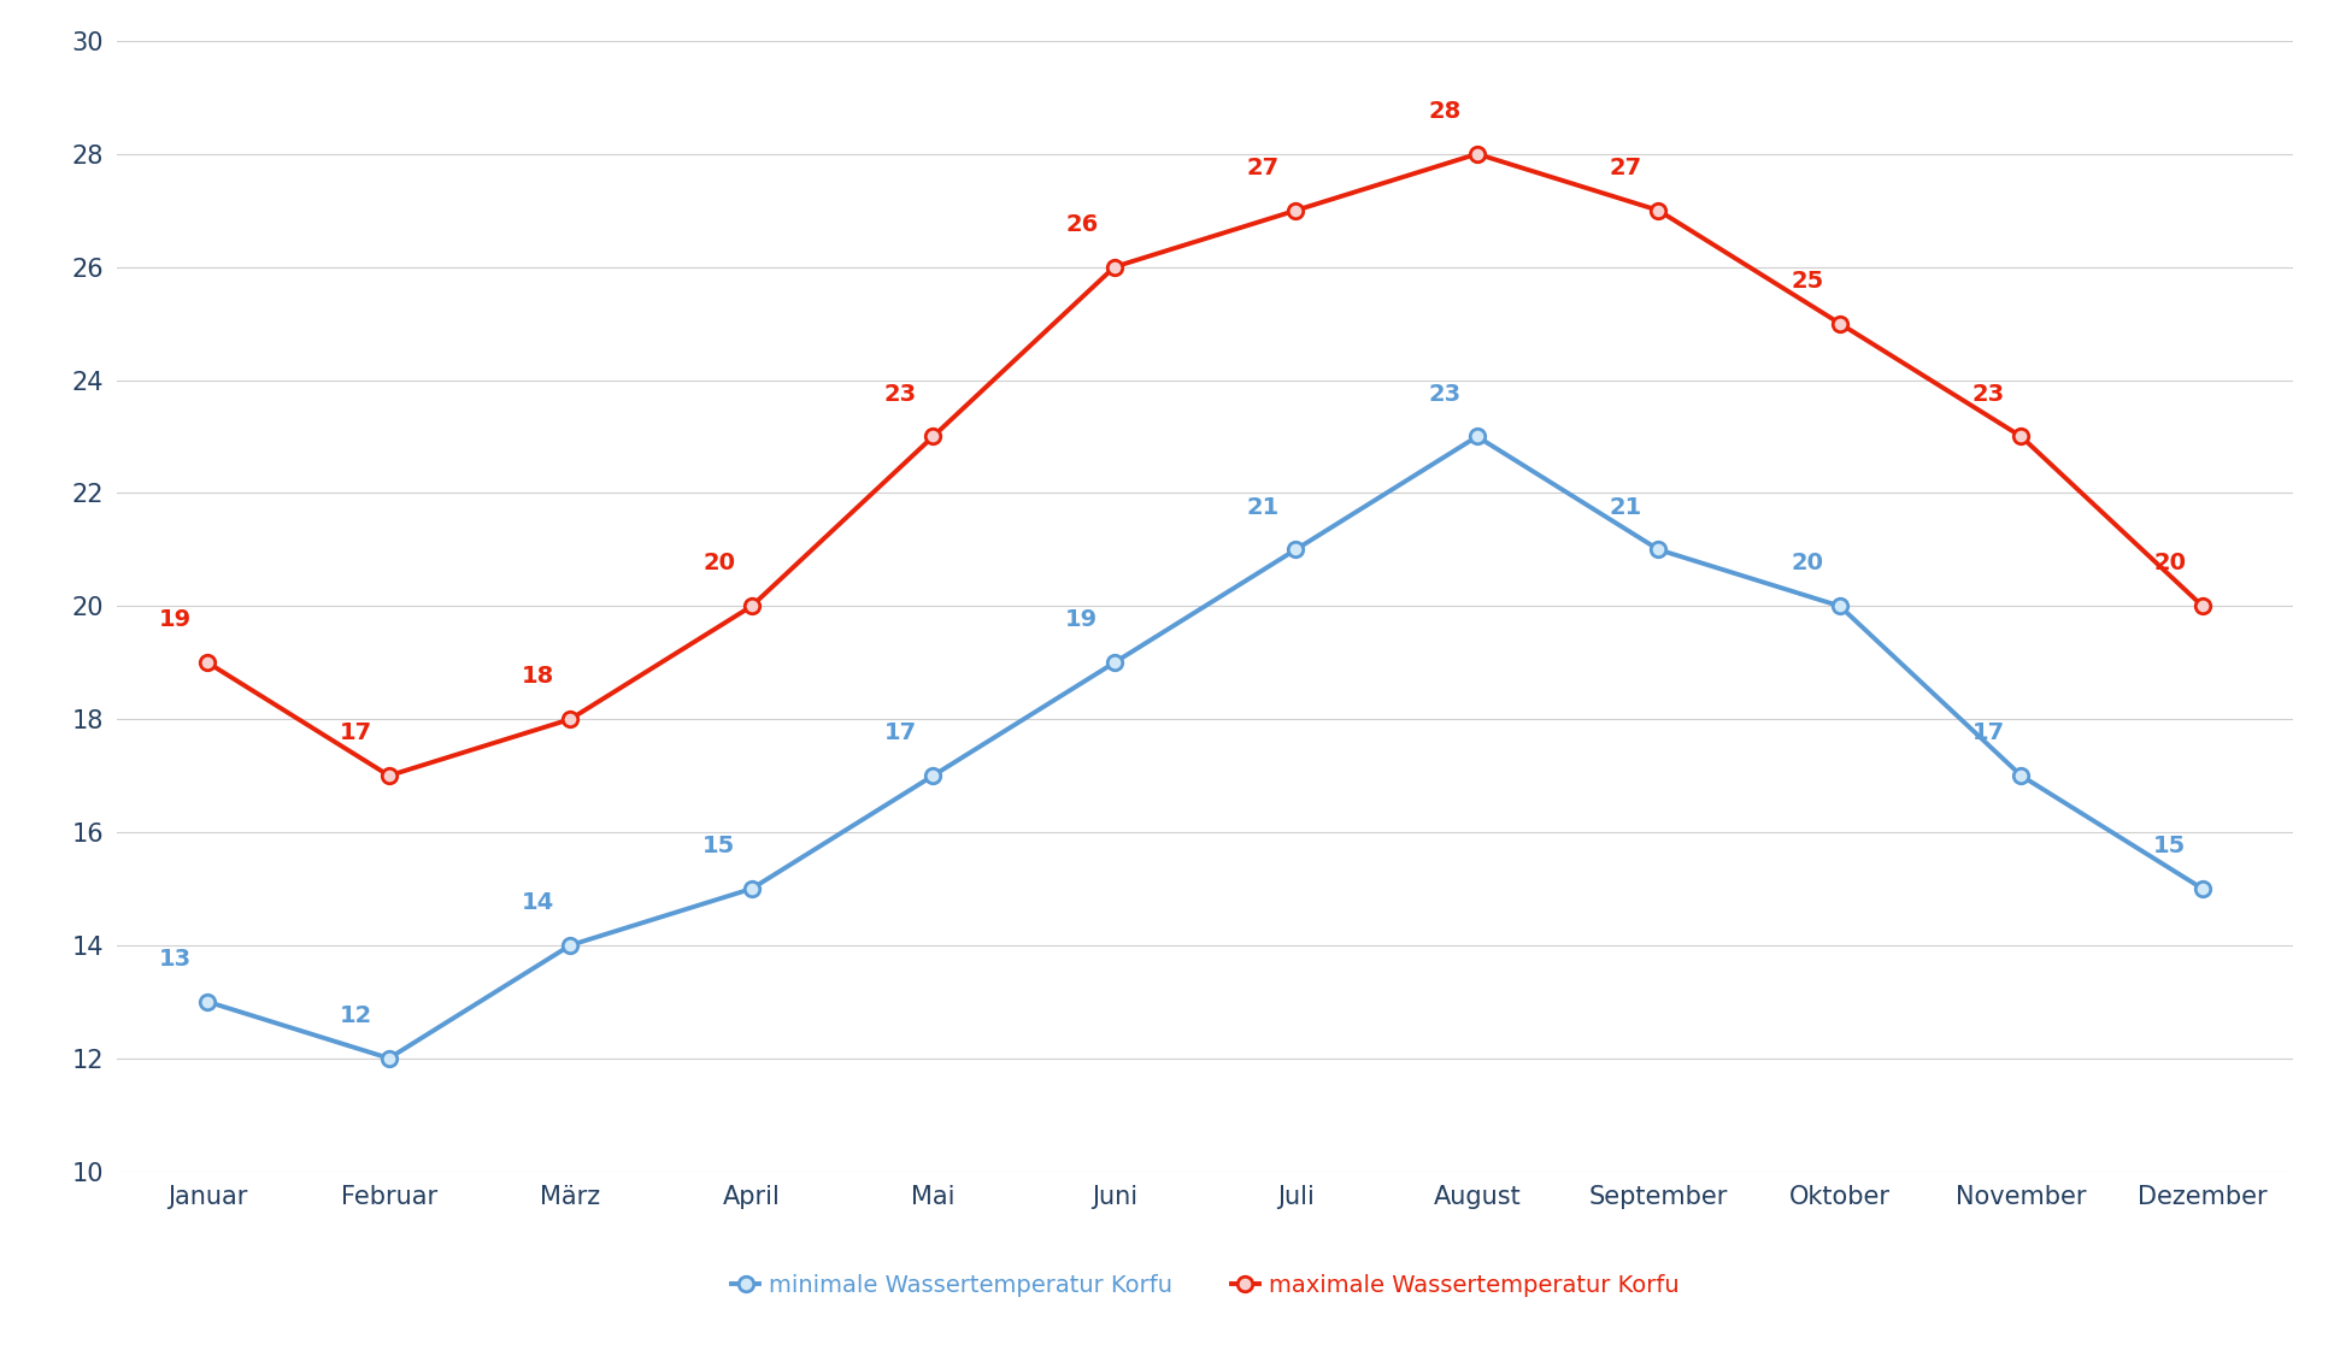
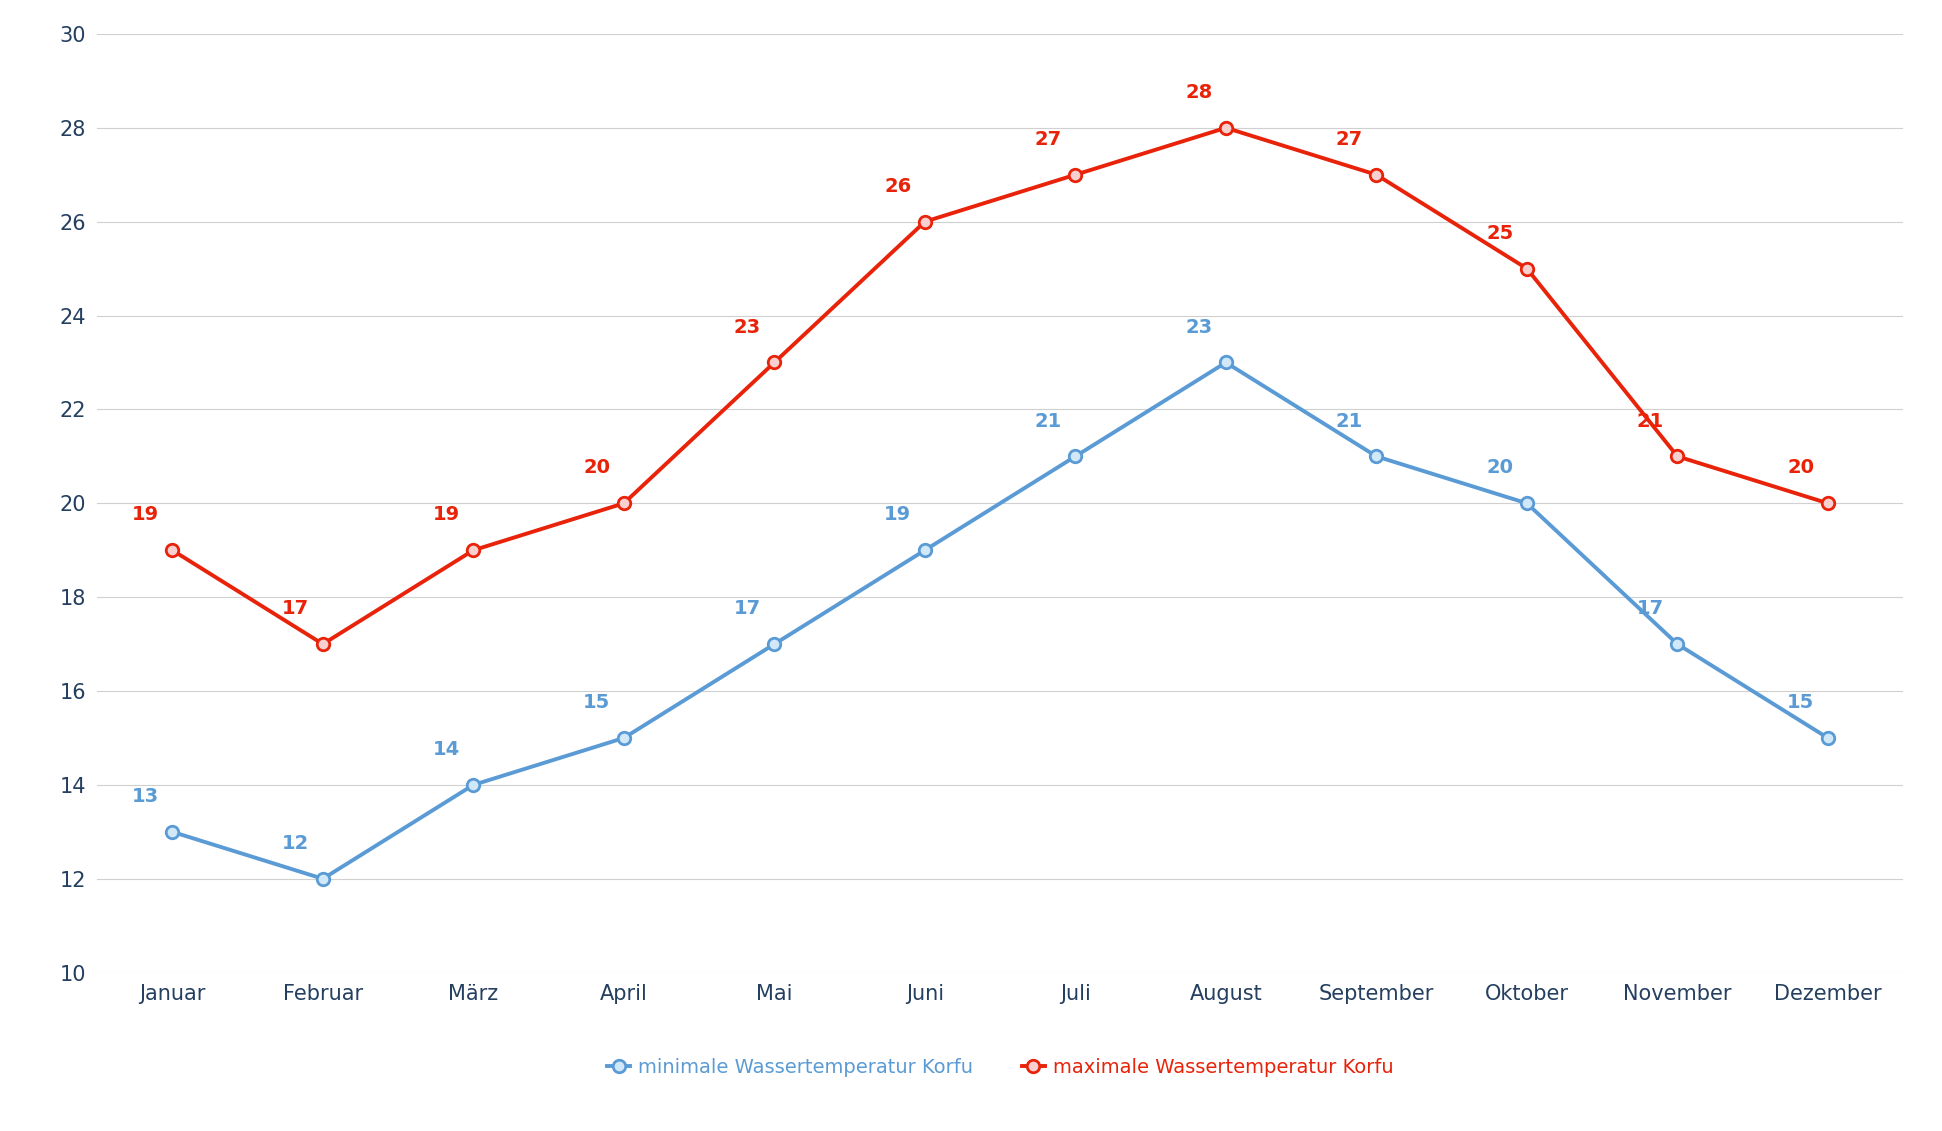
maximale Wassertemperatur Korfu/März: 18 -> 19
maximale Wassertemperatur Korfu/November: 23 -> 21
